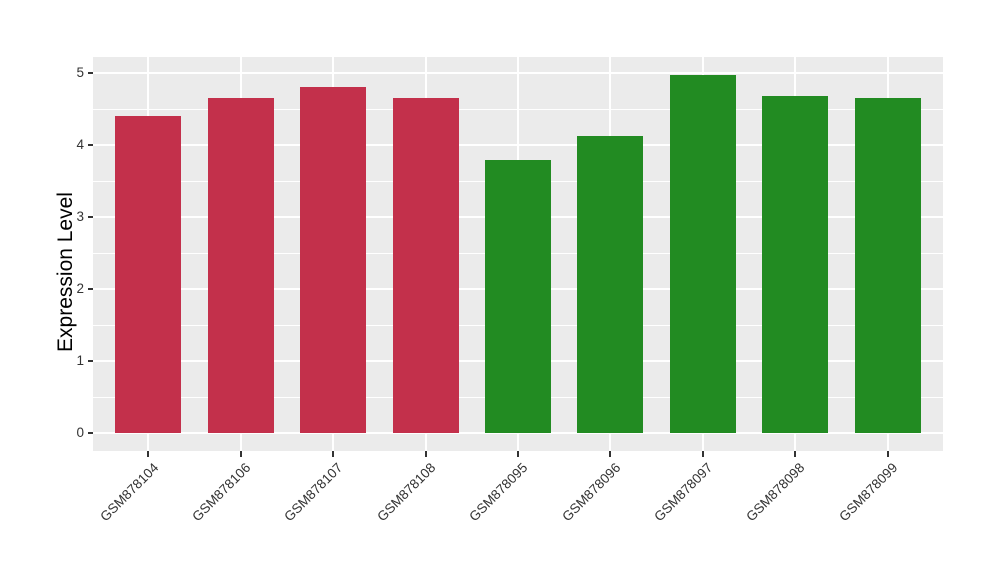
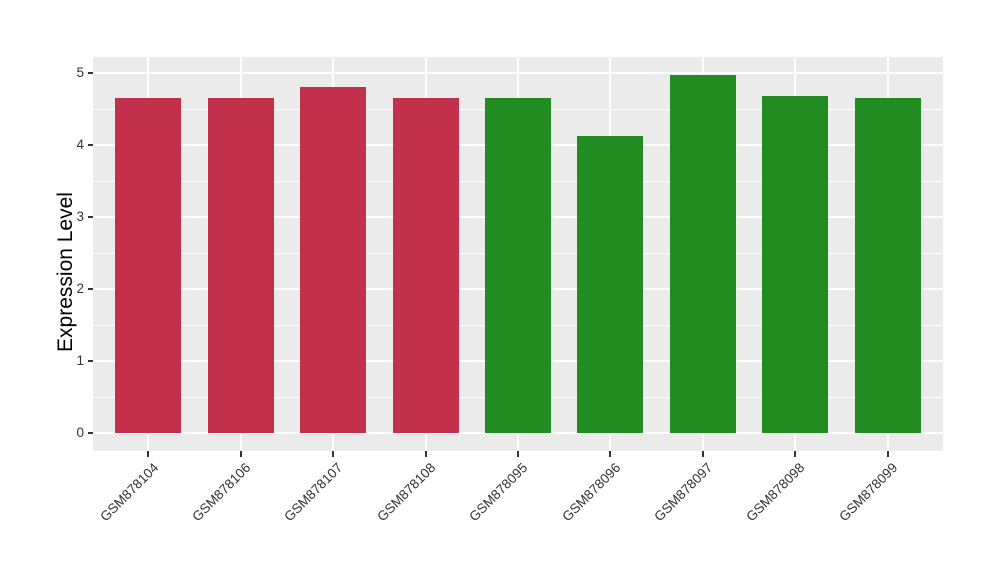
GSM878104: 4.4 -> 4.7
GSM878095: 3.8 -> 4.7
